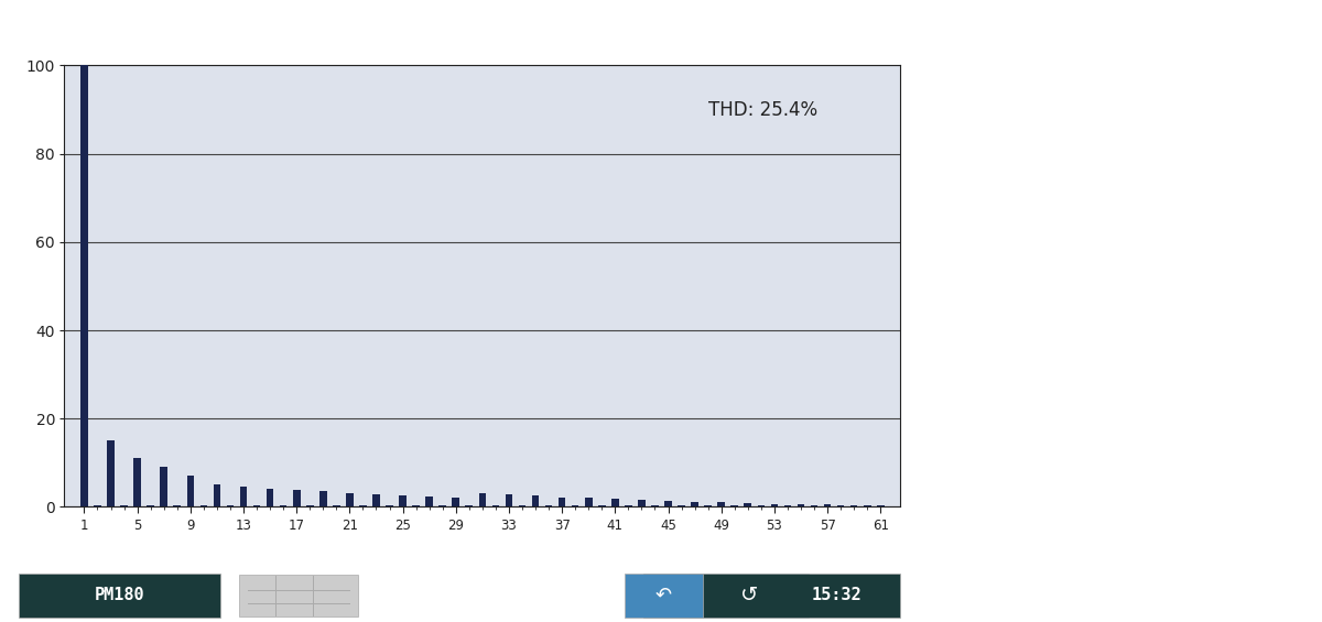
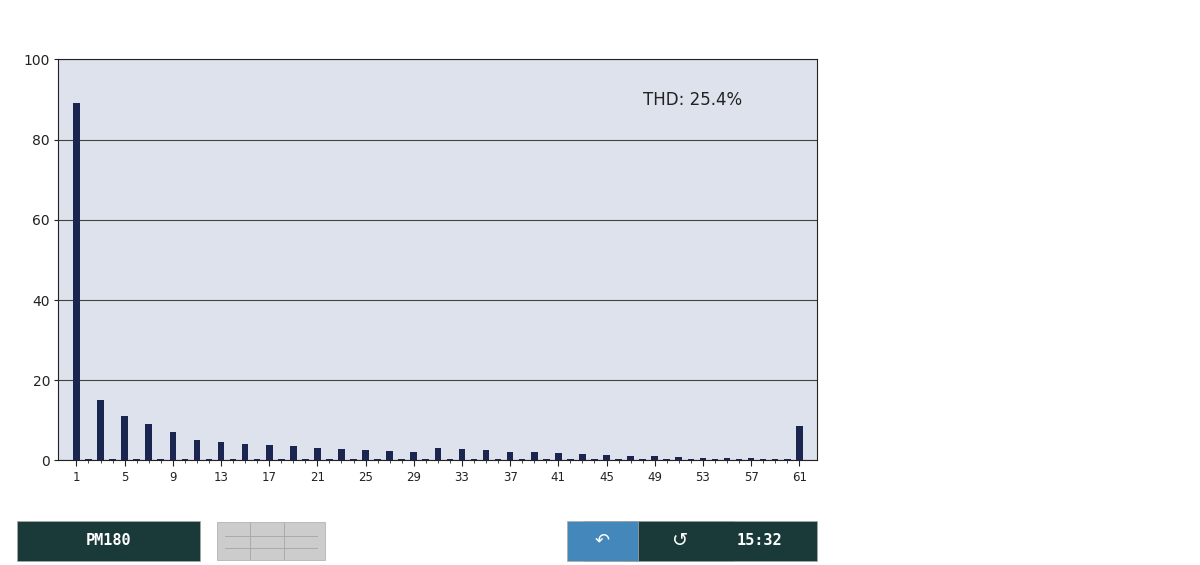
1: 100.0 -> 89.0
61: 0.3 -> 8.5
